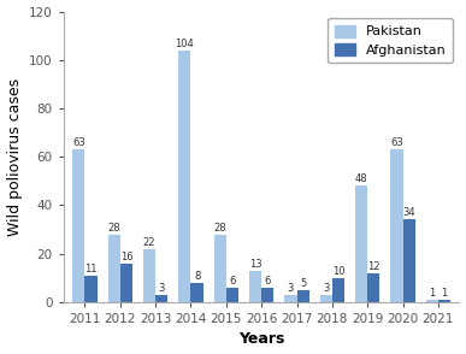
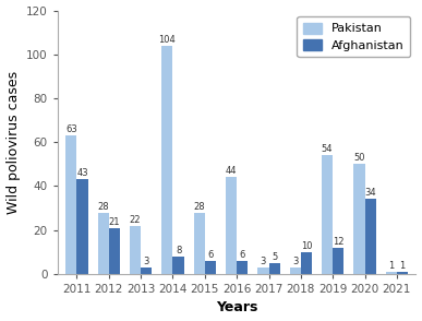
Afghanistan/2011: 11 -> 43
Afghanistan/2012: 16 -> 21
Pakistan/2016: 13 -> 44
Pakistan/2019: 48 -> 54
Pakistan/2020: 63 -> 50
